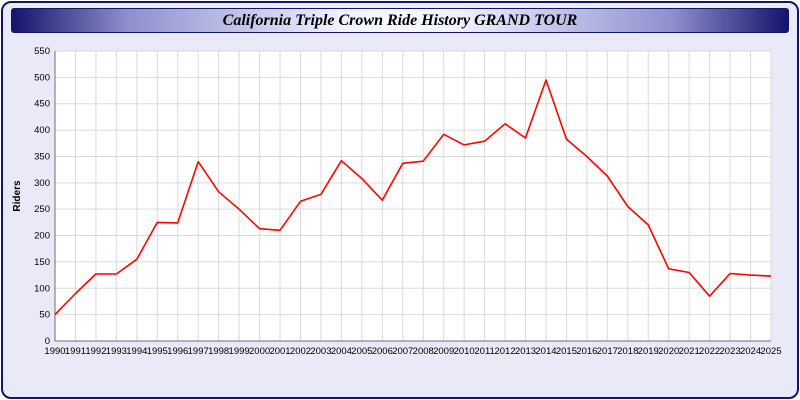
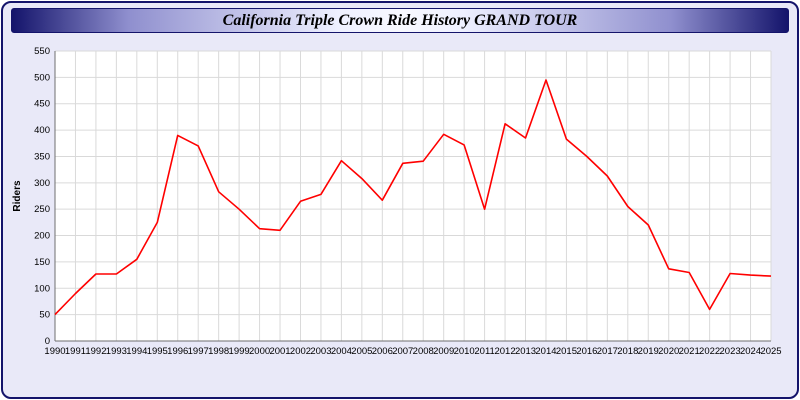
1996: 220 -> 390
1997: 340 -> 370
2011: 380 -> 250
2022: 80 -> 60
